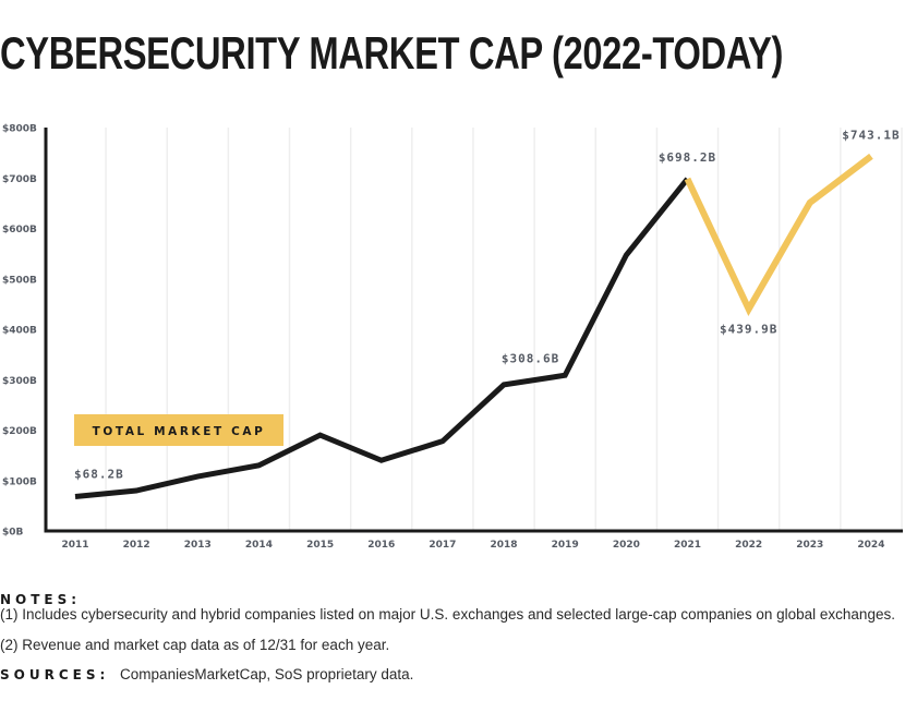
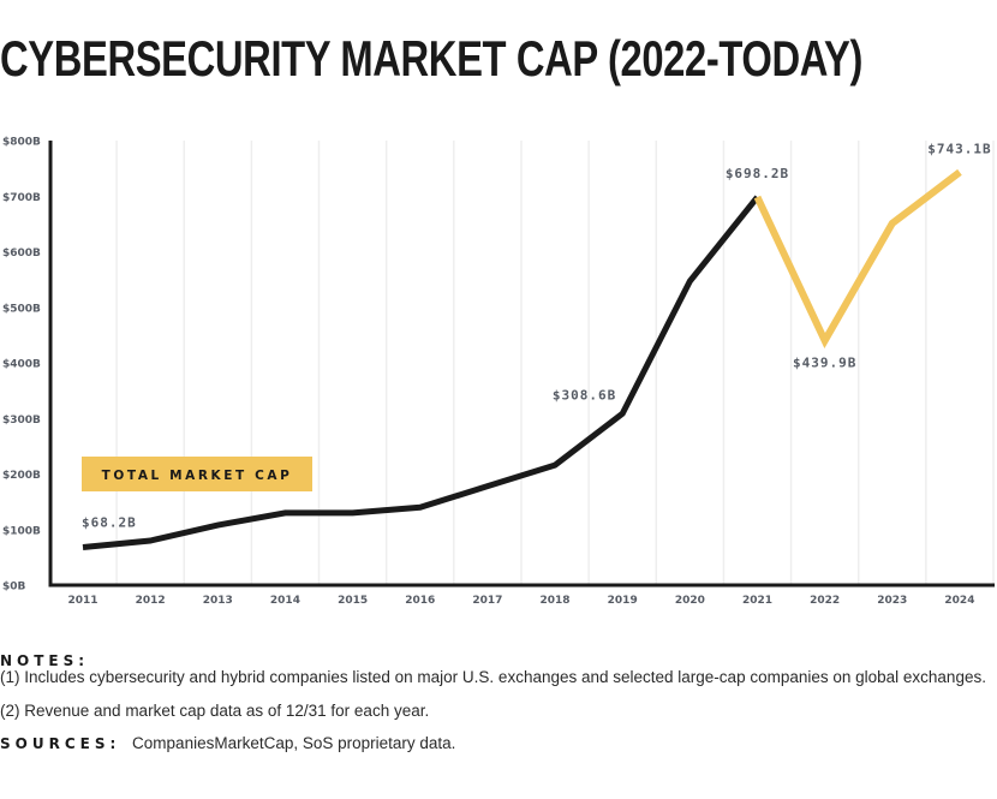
2015: $190B -> $130B
2018: $290B -> $220B
